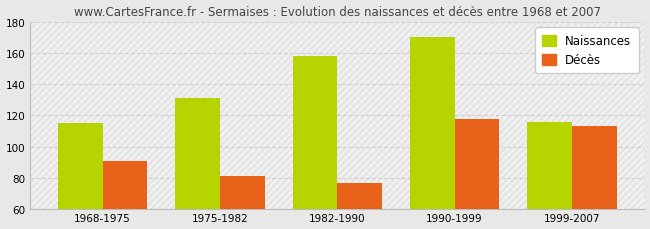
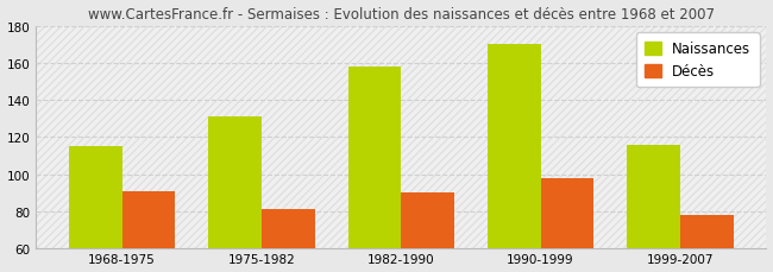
Décès/1982-1990: 77 -> 90
Décès/1990-1999: 118 -> 98
Décès/1999-2007: 113 -> 78
